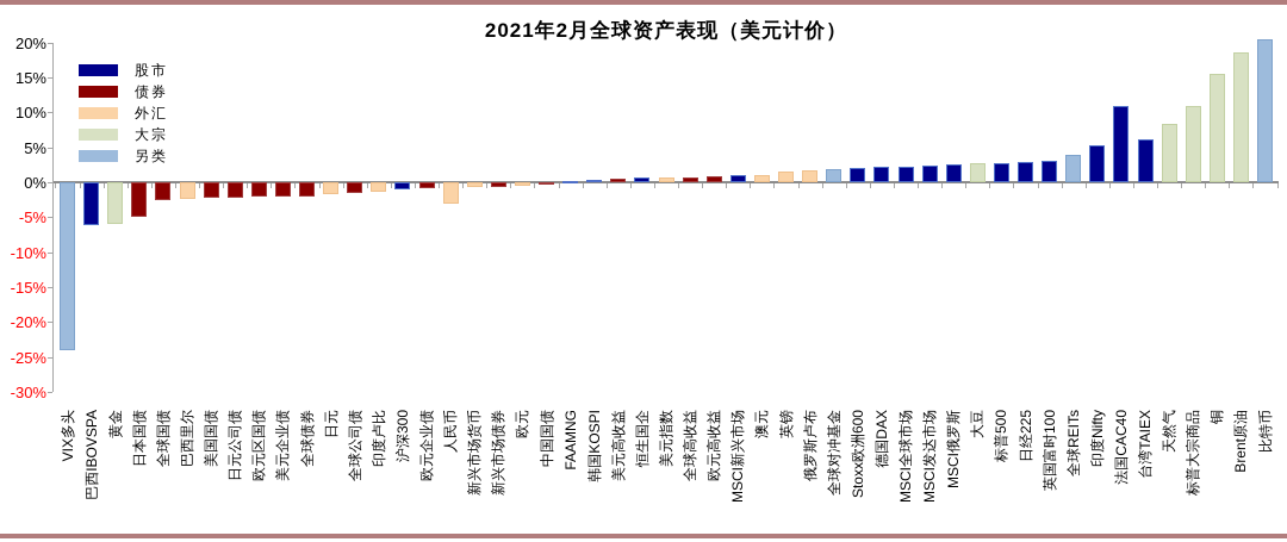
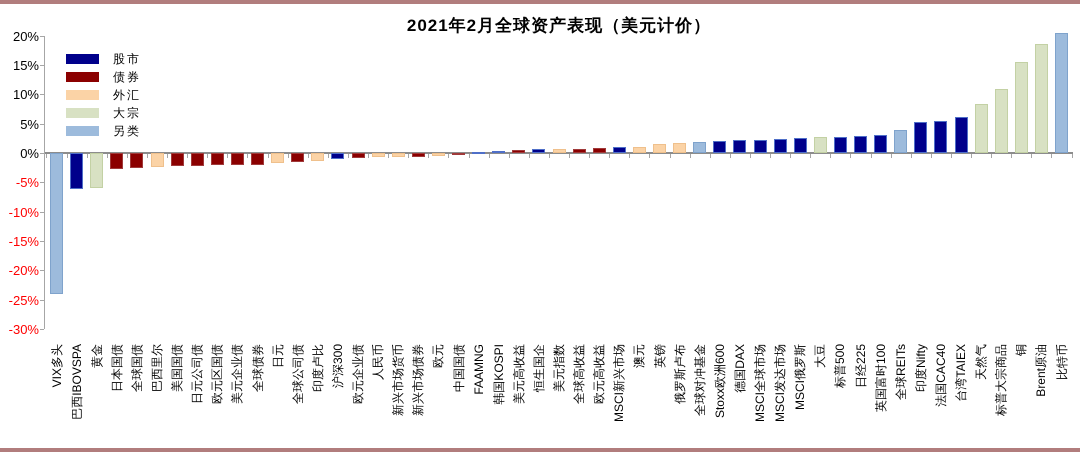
日本国债: -5% -> -3%
人民币: -3% -> -1%
法国CAC40: 11% -> 6%
